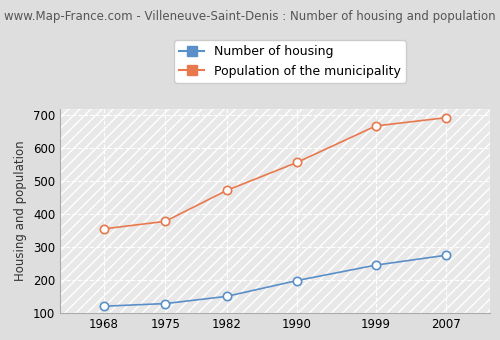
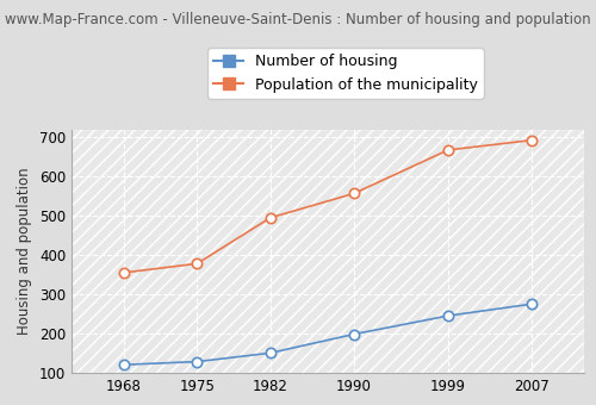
Population of the municipality/1982: 472 -> 495
